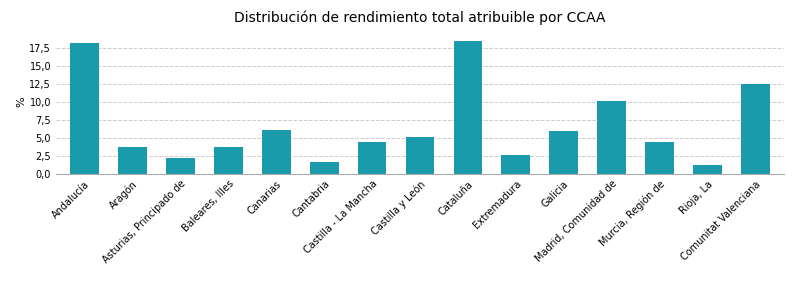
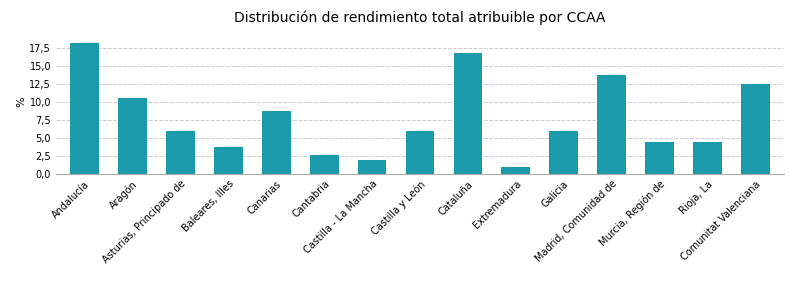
Aragón: 3,7 -> 10,6
Asturias, Principado de: 2,2 -> 6,0
Canarias: 6,1 -> 8,8
Cantabria: 1,6 -> 2,6
Castilla - La Mancha: 4,4 -> 2,0
Castilla y León: 5,2 -> 6,0
Cataluña: 18,5 -> 16,8
Extremadura: 2,6 -> 1,0
Madrid, Comunidad de: 10,1 -> 13,8
Rioja, La: 1,3 -> 4,4
